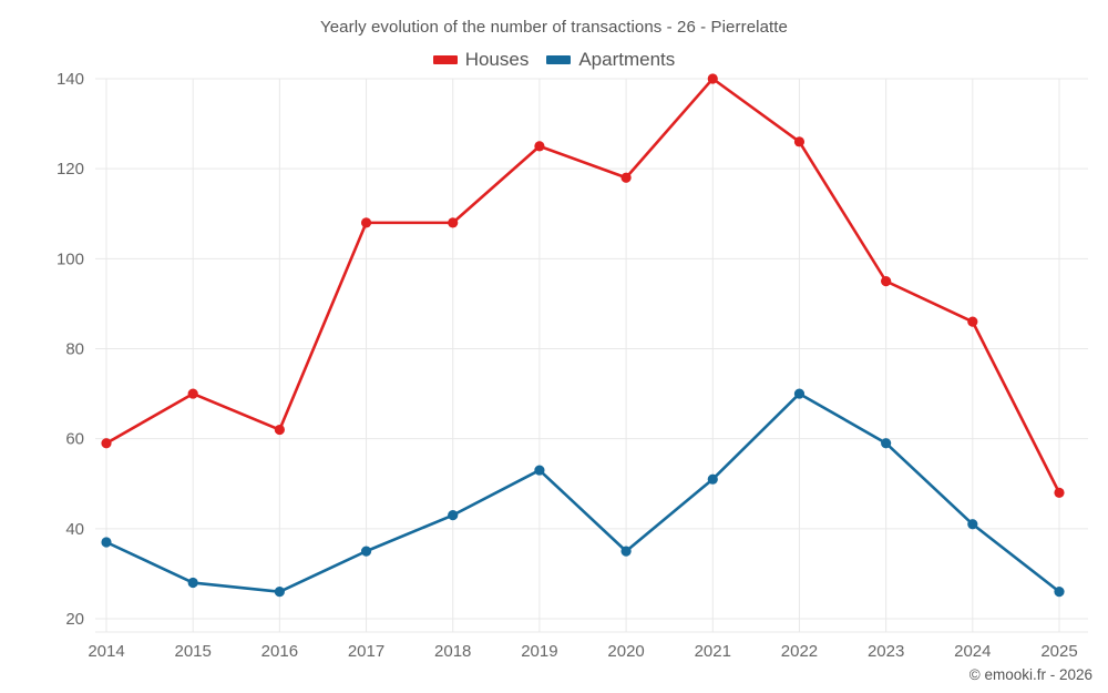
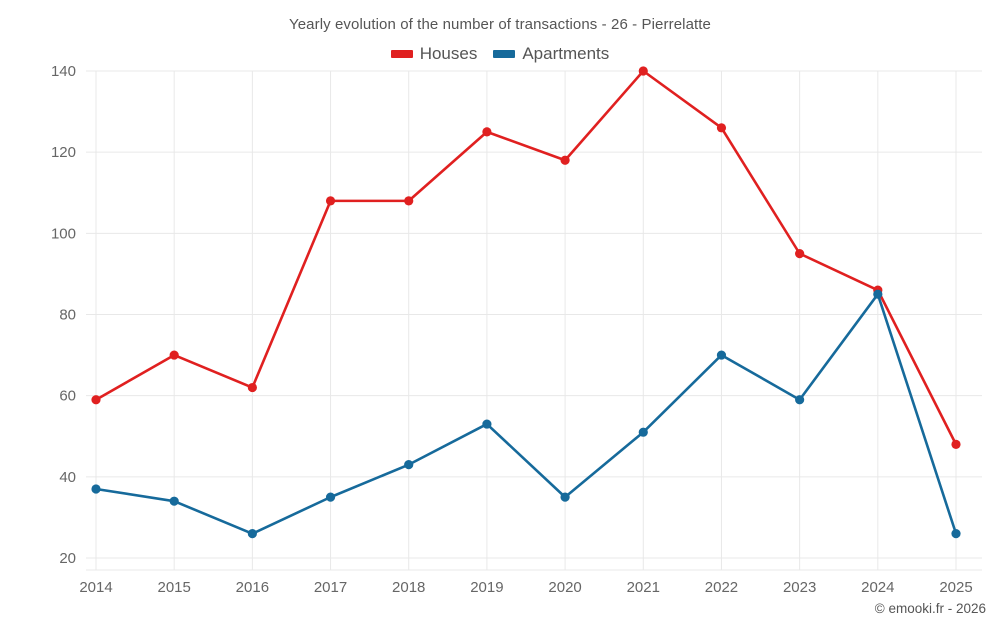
Apartments/2015: 28 -> 34
Apartments/2024: 41 -> 85
